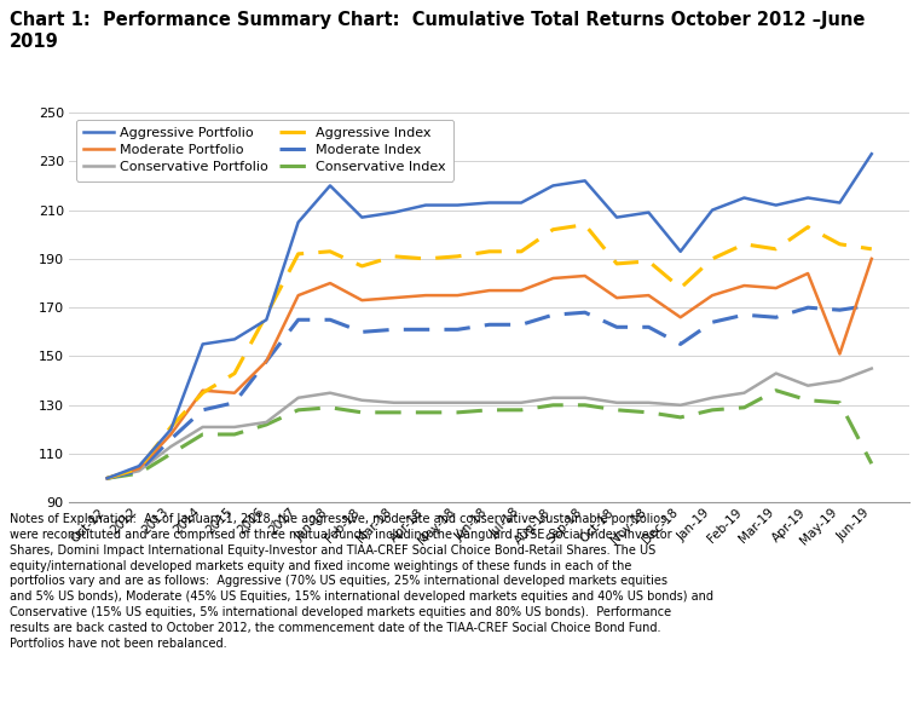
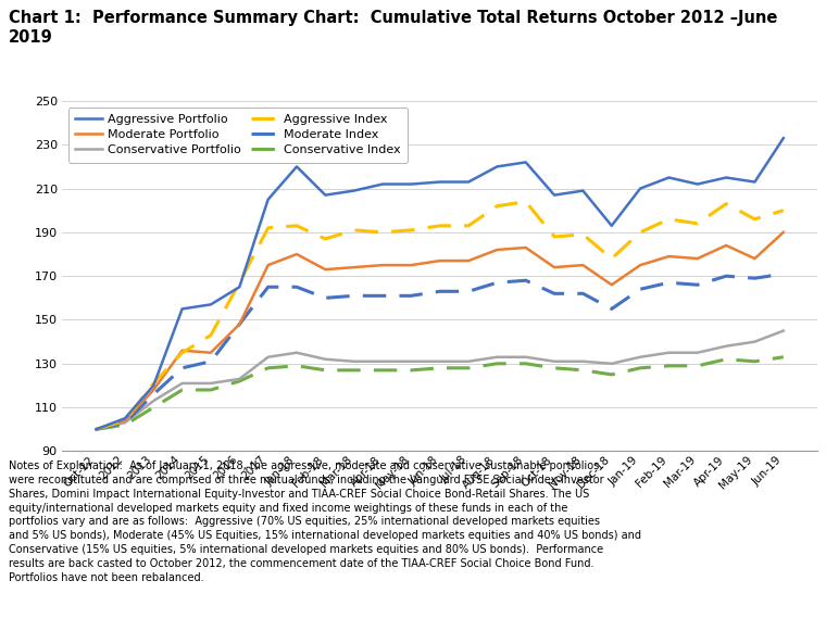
Conservative Portfolio/Mar-19: 143 -> 135
Conservative Index/Mar-19: 136 -> 129
Moderate Portfolio/May-19: 151 -> 178
Aggressive Index/Jun-19: 194 -> 200
Conservative Index/Jun-19: 106 -> 133
